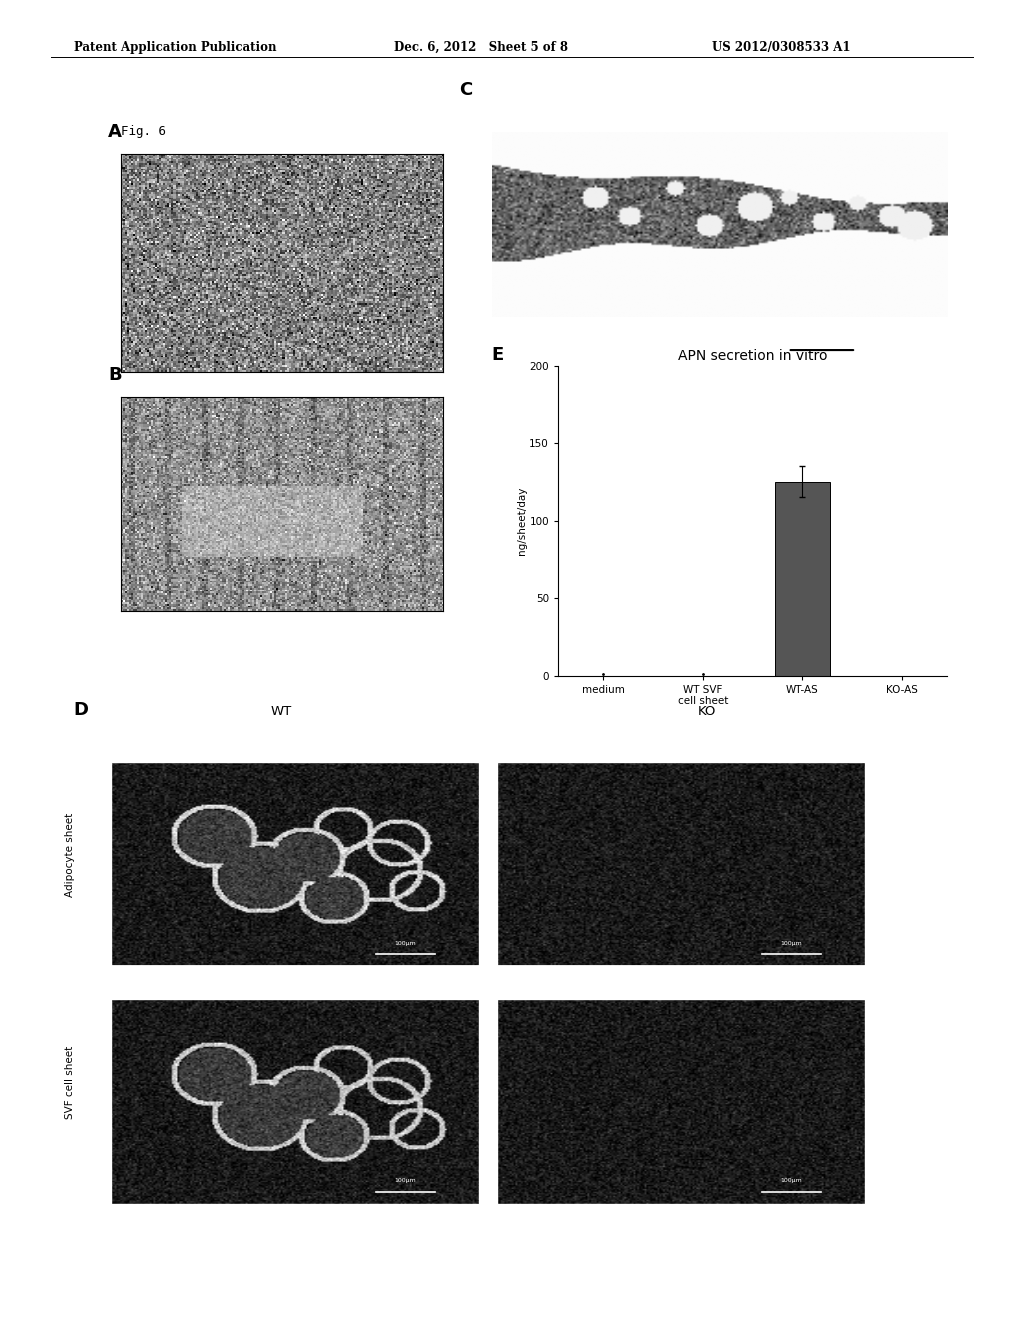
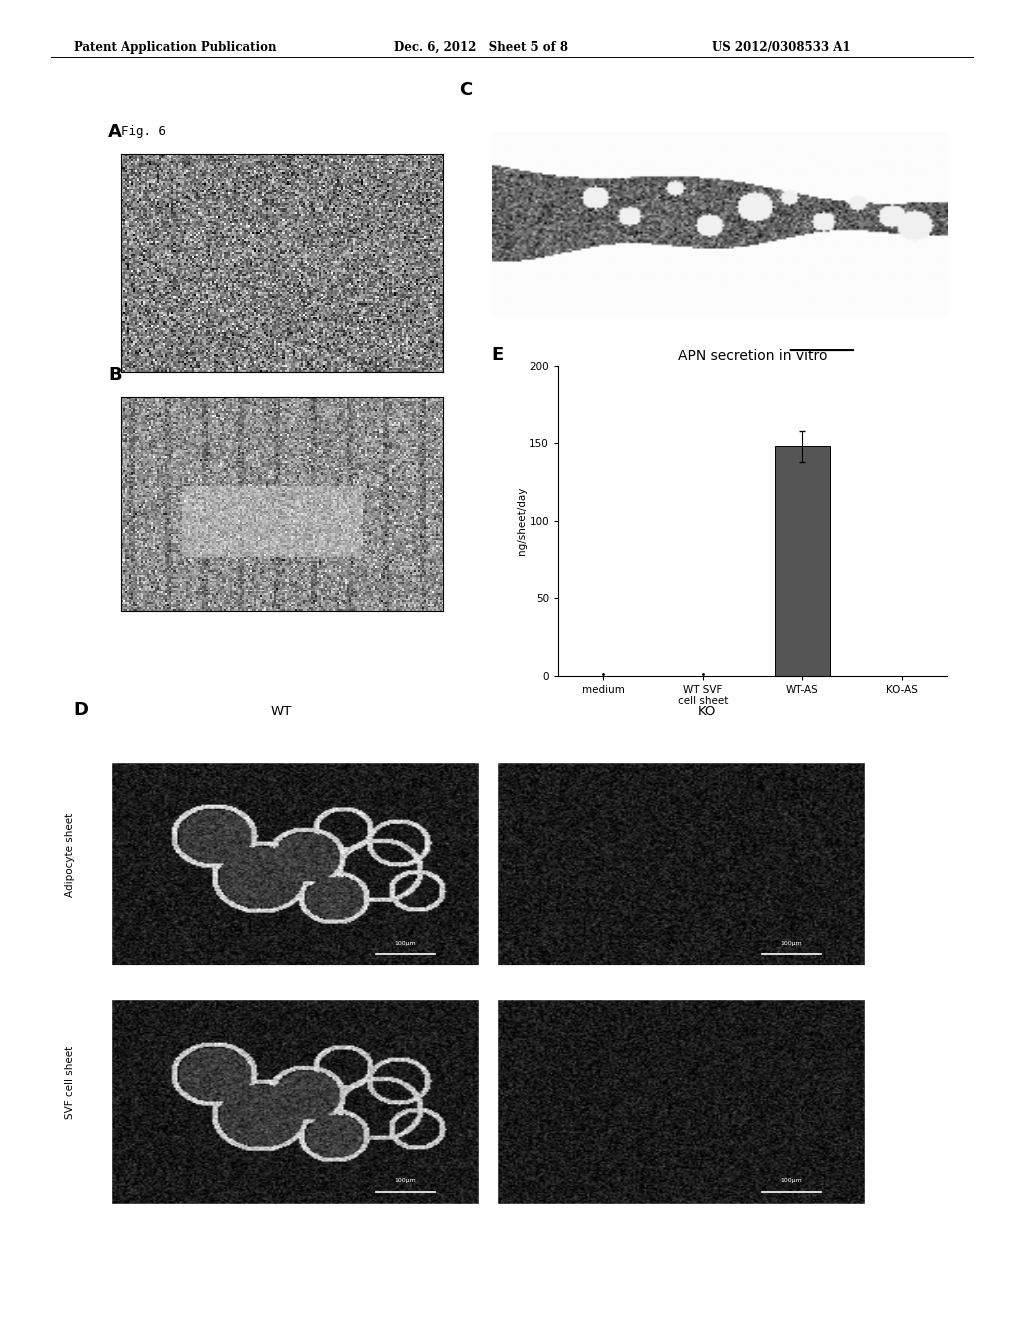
WT-AS: 125 -> 148
